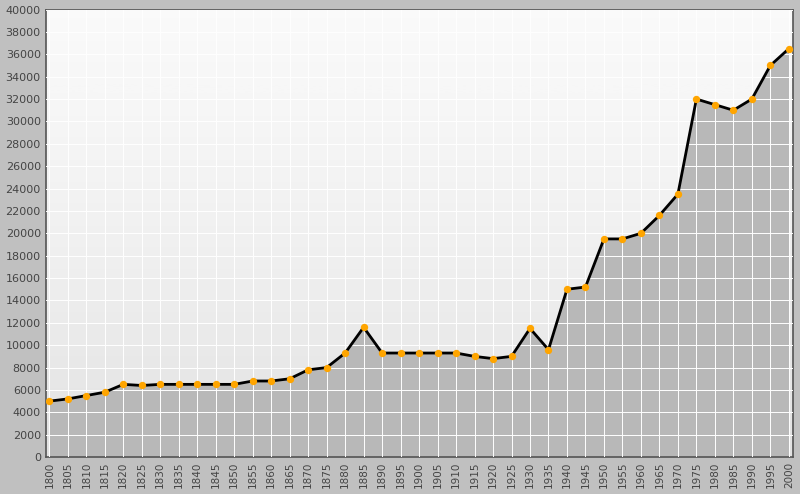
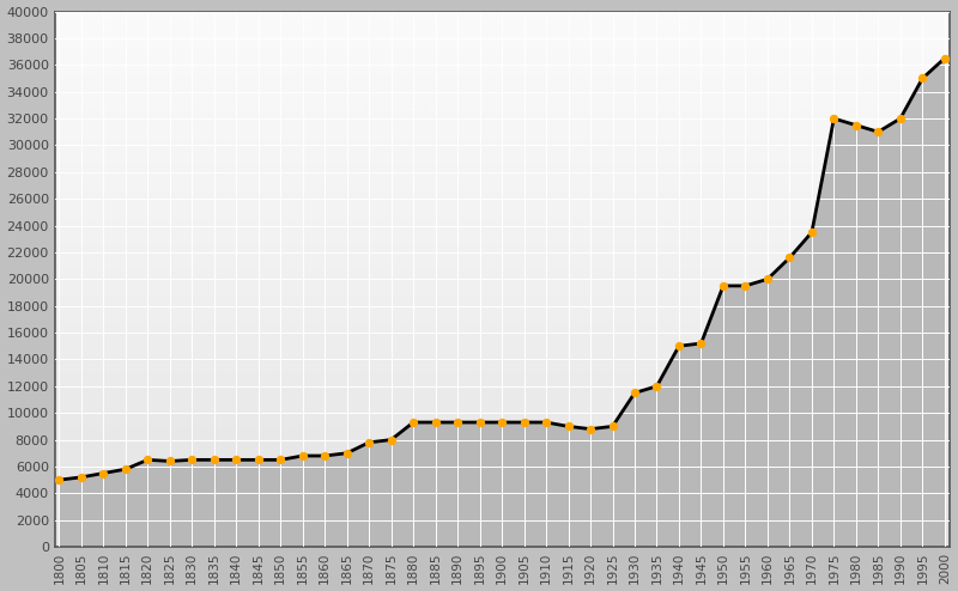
1885: 11600 -> 9300
1935: 9600 -> 12000
